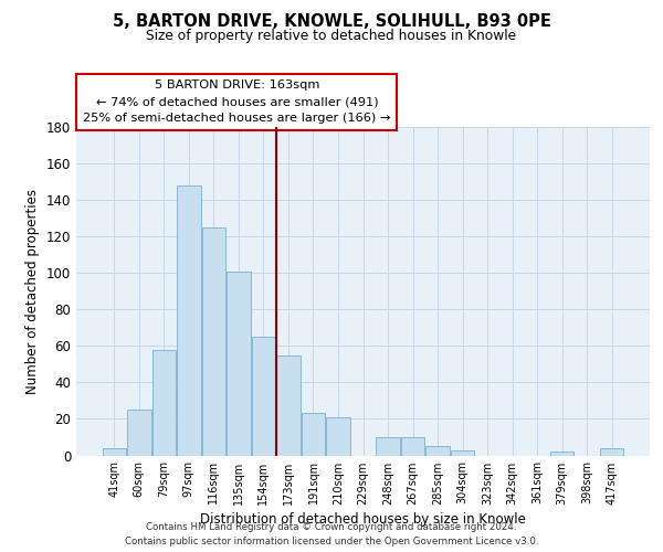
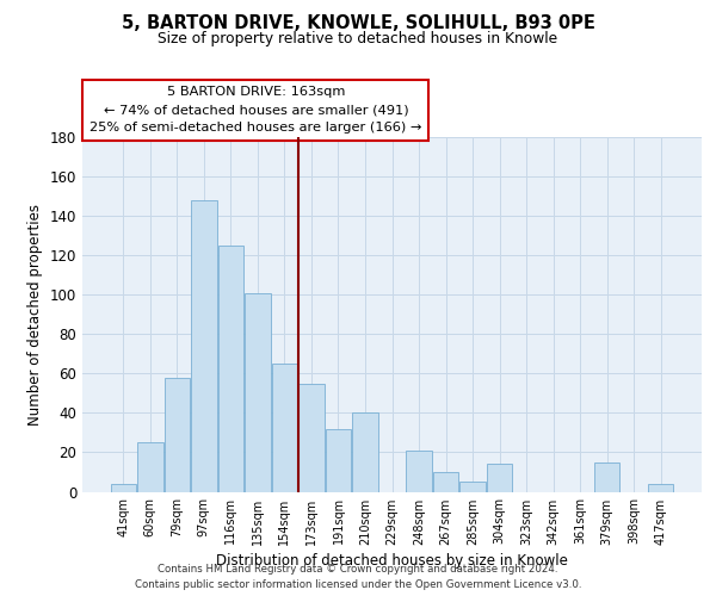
191sqm: 23 -> 32
210sqm: 21 -> 40
248sqm: 10 -> 21
304sqm: 3 -> 14
379sqm: 2 -> 15
